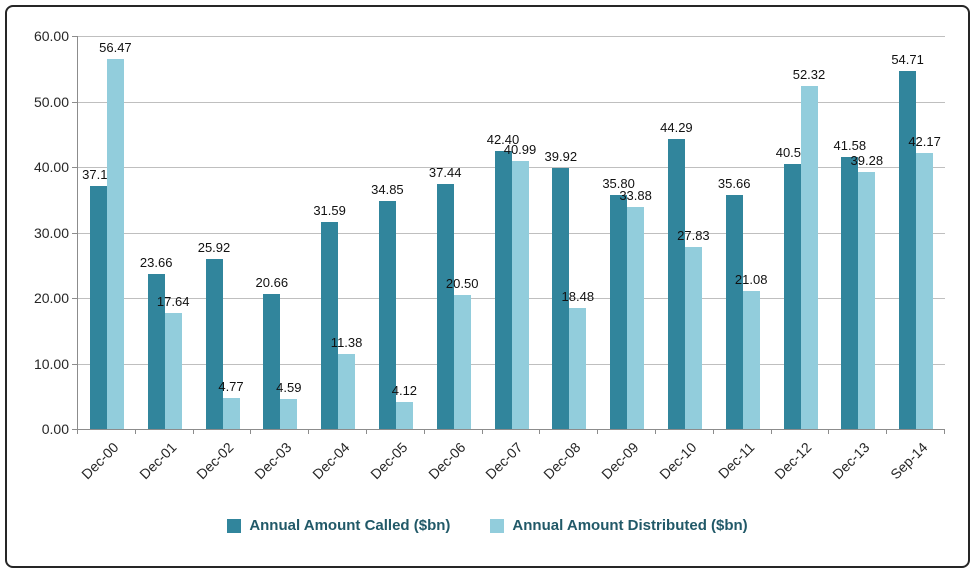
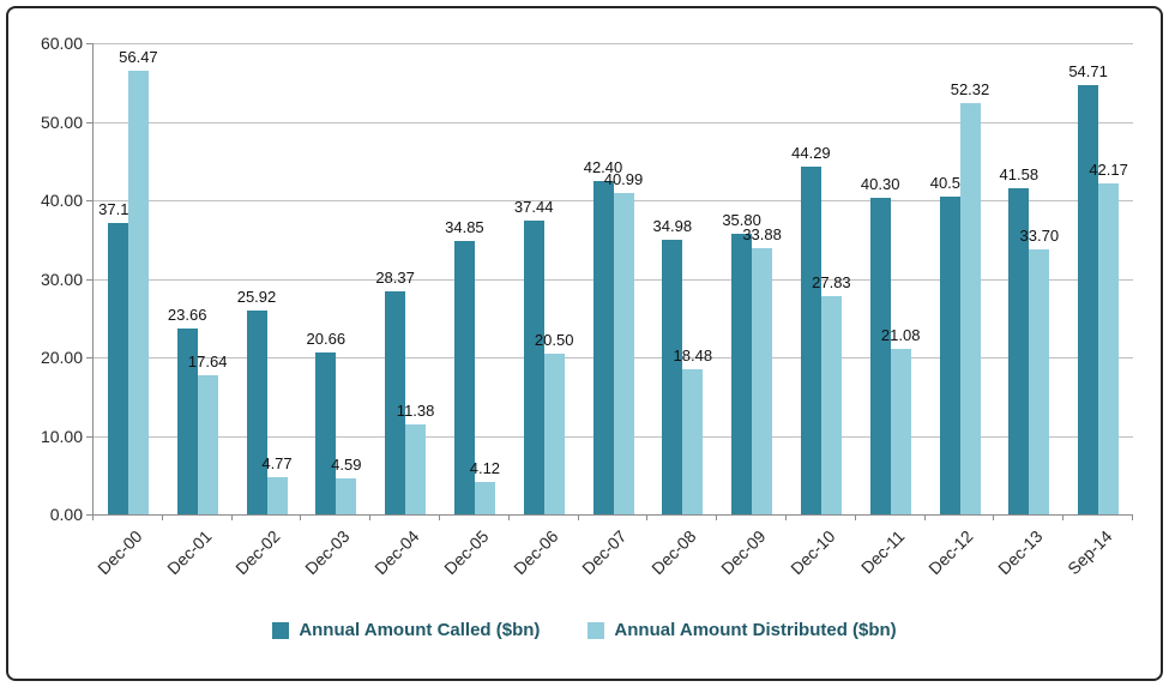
Annual Amount Called ($bn)/Dec-04: 31.59 -> 28.37
Annual Amount Called ($bn)/Dec-08: 39.92 -> 34.98
Annual Amount Called ($bn)/Dec-11: 35.66 -> 40.30
Annual Amount Distributed ($bn)/Dec-13: 39.28 -> 33.70
